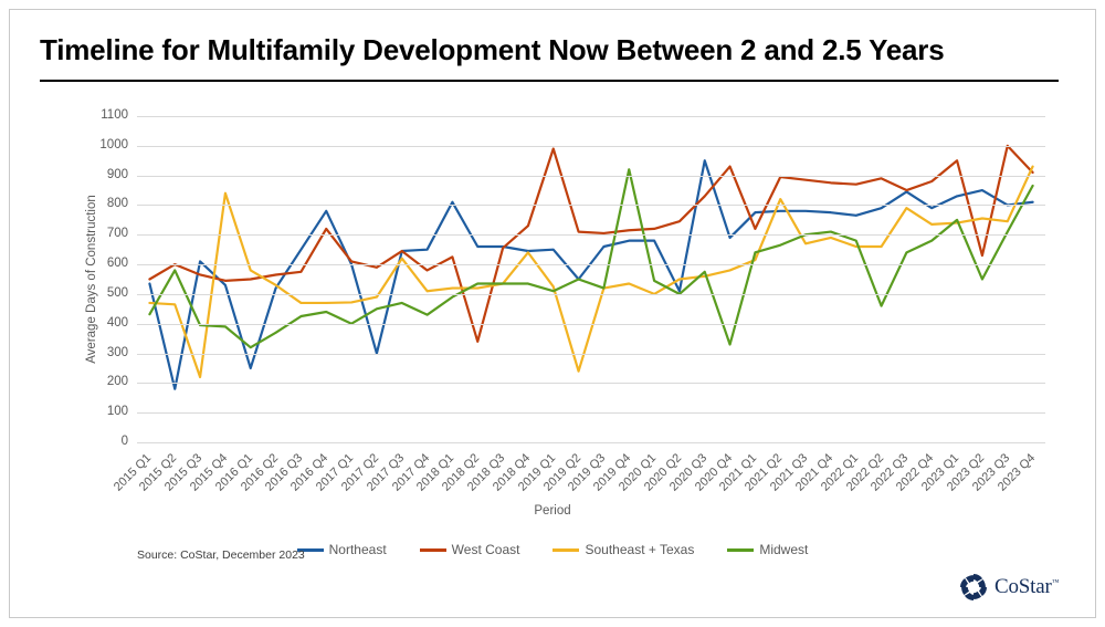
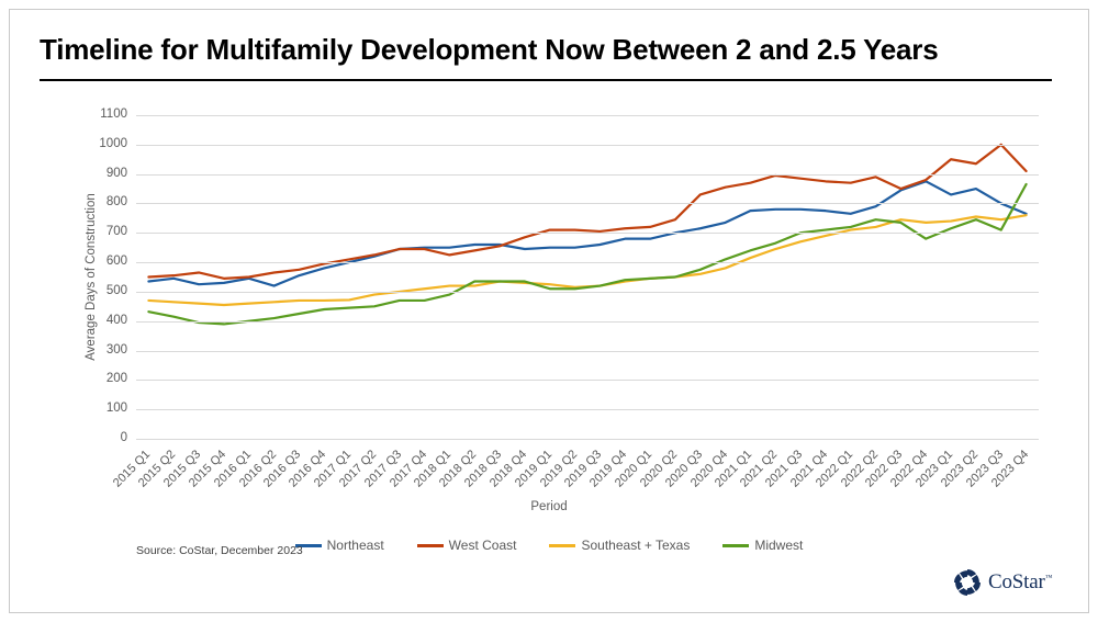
Northeast/2015 Q2: 180 -> 540
West Coast/2015 Q2: 600 -> 560
Midwest/2015 Q2: 580 -> 420
Northeast/2015 Q3: 610 -> 520
Southeast + Texas/2015 Q3: 220 -> 460
Southeast + Texas/2015 Q4: 840 -> 460
Northeast/2016 Q1: 250 -> 540
Southeast + Texas/2016 Q1: 580 -> 460
Midwest/2016 Q1: 320 -> 400
Southeast + Texas/2016 Q2: 530 -> 460
Midwest/2016 Q2: 370 -> 410
Northeast/2016 Q3: 650 -> 560
Northeast/2016 Q4: 780 -> 580
West Coast/2016 Q4: 720 -> 600
Midwest/2017 Q1: 400 -> 440
Northeast/2017 Q2: 300 -> 620
West Coast/2017 Q2: 590 -> 620
Southeast + Texas/2017 Q3: 620 -> 500
West Coast/2017 Q4: 580 -> 640
Midwest/2017 Q4: 430 -> 470
Northeast/2018 Q1: 810 -> 650
West Coast/2018 Q2: 340 -> 640
West Coast/2018 Q4: 730 -> 680
Southeast + Texas/2018 Q4: 640 -> 530
West Coast/2019 Q1: 990 -> 710
Northeast/2019 Q2: 550 -> 650
Southeast + Texas/2019 Q2: 240 -> 520
Midwest/2019 Q2: 550 -> 510
Midwest/2019 Q4: 920 -> 540
Southeast + Texas/2020 Q1: 500 -> 540
Northeast/2020 Q2: 510 -> 700
Midwest/2020 Q2: 500 -> 550
Northeast/2020 Q3: 950 -> 720
Northeast/2020 Q4: 690 -> 740
West Coast/2020 Q4: 930 -> 860
Midwest/2020 Q4: 330 -> 610
West Coast/2021 Q1: 720 -> 870
Southeast + Texas/2021 Q2: 820 -> 640
Southeast + Texas/2022 Q1: 660 -> 710
Midwest/2022 Q1: 680 -> 720
Southeast + Texas/2022 Q2: 660 -> 720
Midwest/2022 Q2: 460 -> 740
Southeast + Texas/2022 Q3: 790 -> 740
Midwest/2022 Q3: 640 -> 740
Northeast/2022 Q4: 790 -> 880
Midwest/2023 Q1: 750 -> 720
West Coast/2023 Q2: 630 -> 940
Midwest/2023 Q2: 550 -> 740
Northeast/2023 Q4: 810 -> 760
Southeast + Texas/2023 Q4: 930 -> 760
